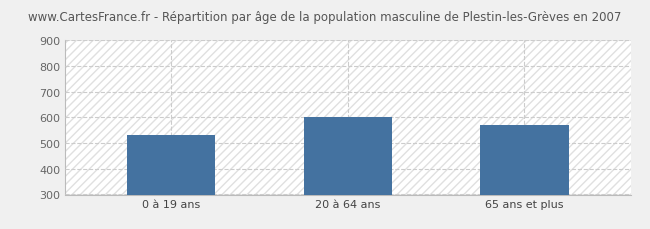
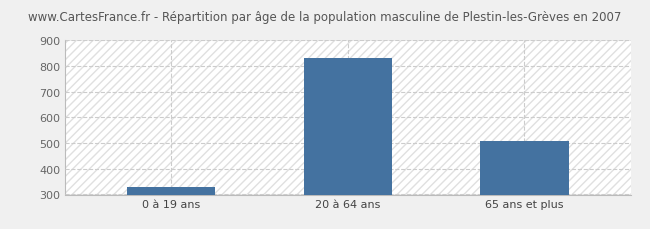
0 à 19 ans: 530 -> 330
20 à 64 ans: 600 -> 830
65 ans et plus: 570 -> 510
